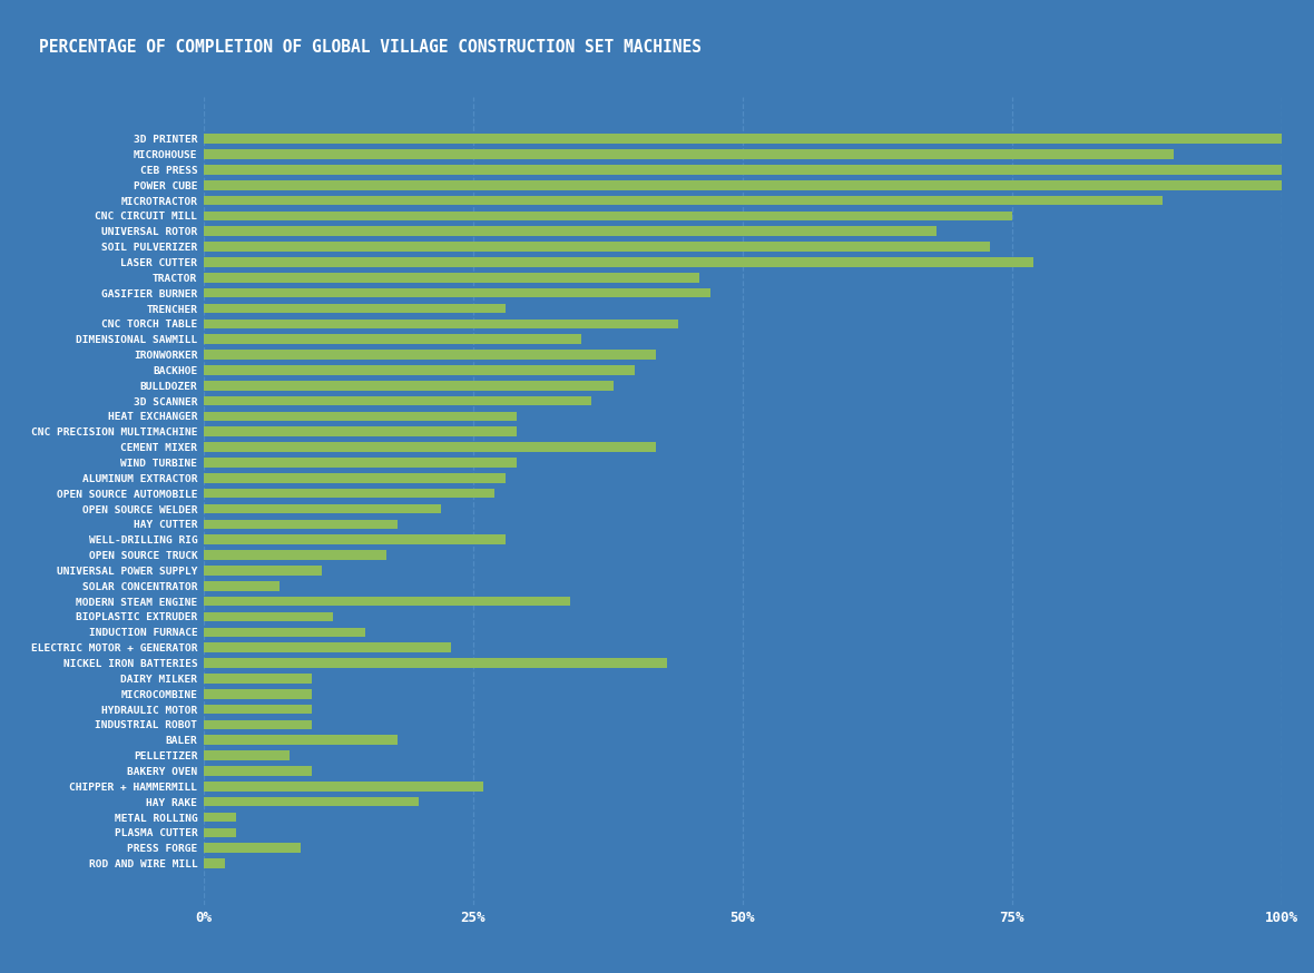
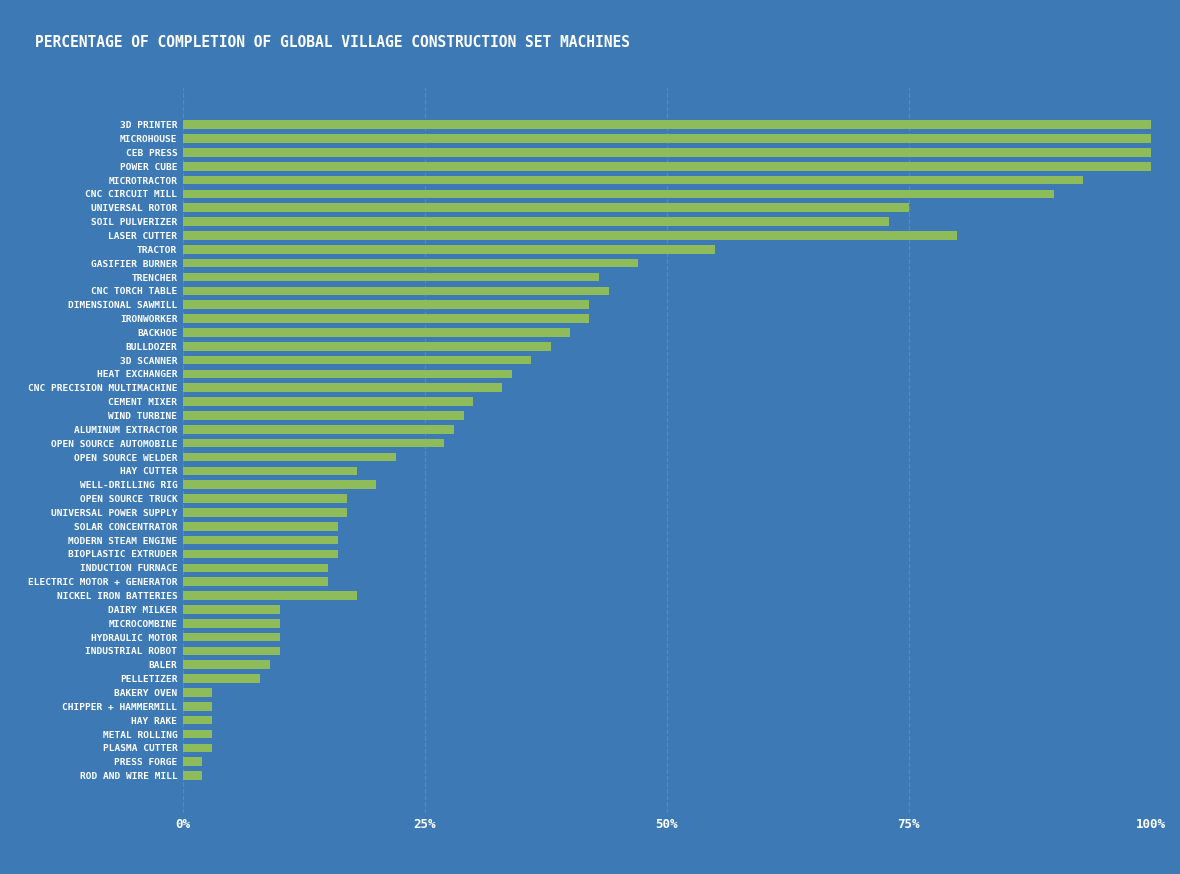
MICROHOUSE: 90% -> 100%
MICROTRACTOR: 89% -> 93%
CNC CIRCUIT MILL: 75% -> 90%
UNIVERSAL ROTOR: 68% -> 75%
LASER CUTTER: 77% -> 80%
TRACTOR: 46% -> 55%
TRENCHER: 28% -> 43%
DIMENSIONAL SAWMILL: 35% -> 42%
HEAT EXCHANGER: 29% -> 34%
CNC PRECISION MULTIMACHINE: 29% -> 33%
CEMENT MIXER: 42% -> 30%
WELL-DRILLING RIG: 28% -> 20%
UNIVERSAL POWER SUPPLY: 11% -> 17%
SOLAR CONCENTRATOR: 7% -> 16%
MODERN STEAM ENGINE: 34% -> 16%
BIOPLASTIC EXTRUDER: 12% -> 16%
ELECTRIC MOTOR + GENERATOR: 23% -> 15%
NICKEL IRON BATTERIES: 43% -> 18%
BALER: 18% -> 9%
BAKERY OVEN: 10% -> 3%
CHIPPER + HAMMERMILL: 26% -> 3%
HAY RAKE: 20% -> 3%
PRESS FORGE: 9% -> 2%
